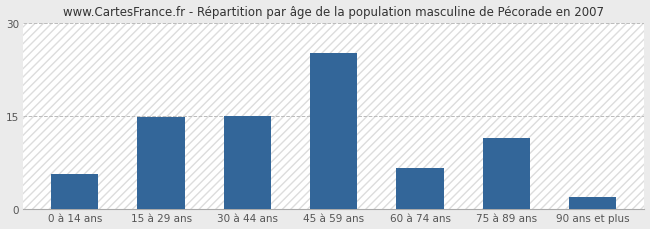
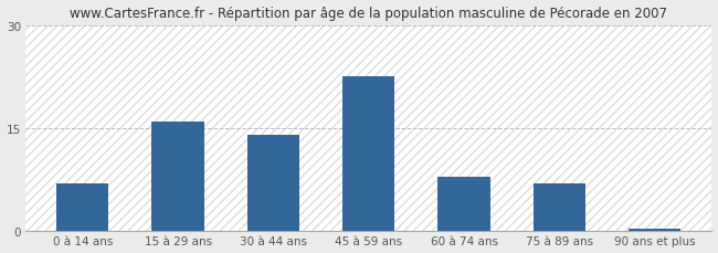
0 à 14 ans: 5.6 -> 7.0
15 à 29 ans: 14.8 -> 16.0
30 à 44 ans: 15.0 -> 14.0
45 à 59 ans: 25.2 -> 22.5
60 à 74 ans: 6.6 -> 8.0
75 à 89 ans: 11.4 -> 7.0
90 ans et plus: 2.0 -> 0.3
